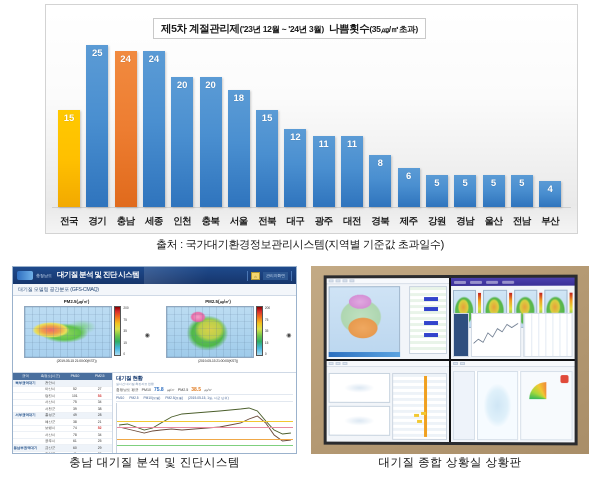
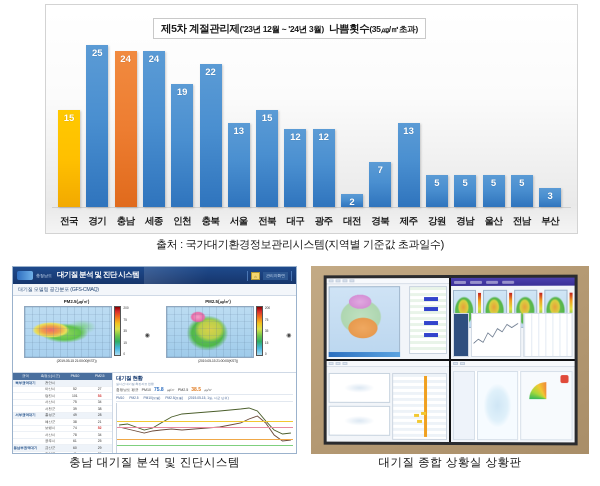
인천: 20 -> 19
충북: 20 -> 22
서울: 18 -> 13
광주: 11 -> 12
대전: 11 -> 2
경북: 8 -> 7
제주: 6 -> 13
부산: 4 -> 3
